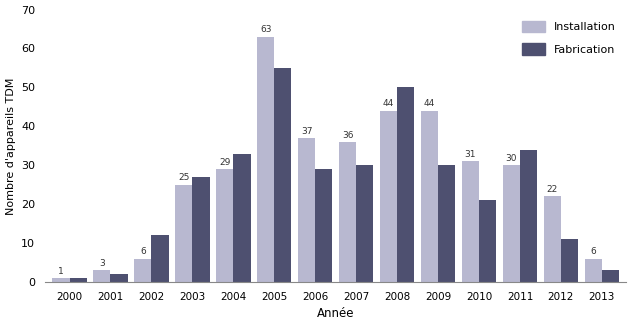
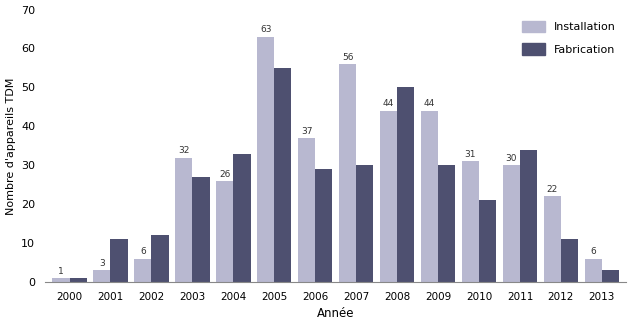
Fabrication/2001: 2 -> 11
Installation/2003: 25 -> 32
Installation/2004: 29 -> 26
Installation/2007: 36 -> 56
